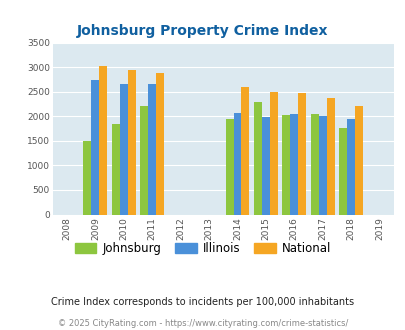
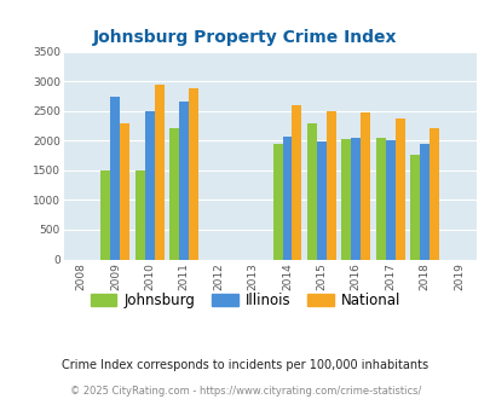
National/2009: 3030 -> 2300
Johnsburg/2010: 1850 -> 1500
Illinois/2010: 2670 -> 2500
